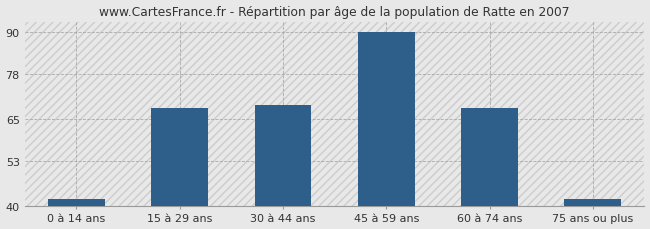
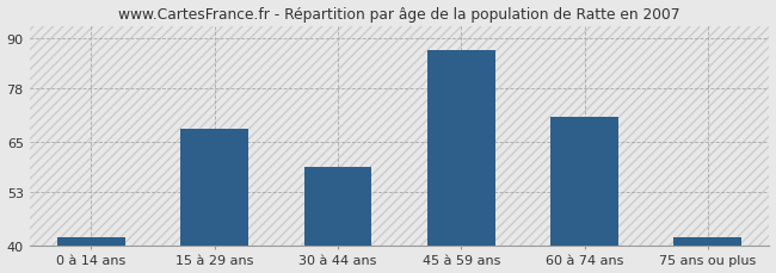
30 à 44 ans: 69 -> 59
45 à 59 ans: 90 -> 87
60 à 74 ans: 68 -> 71
